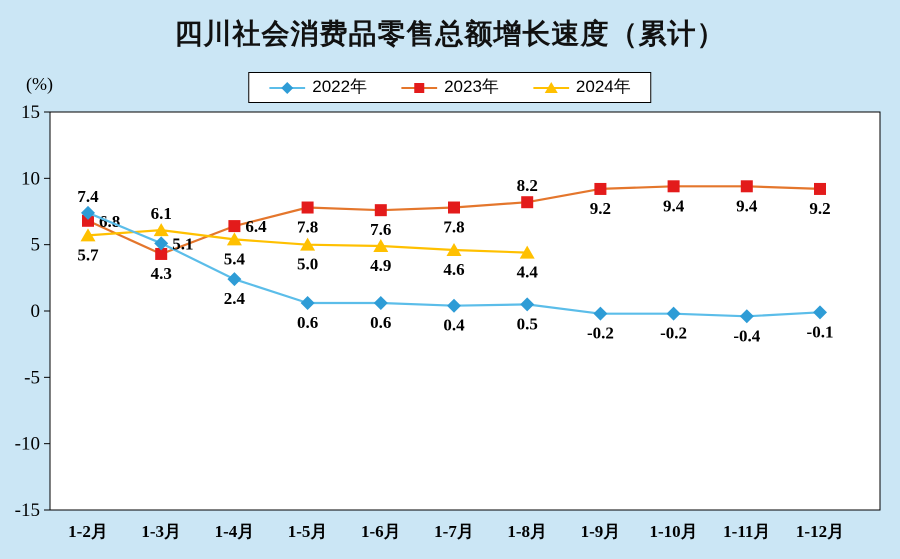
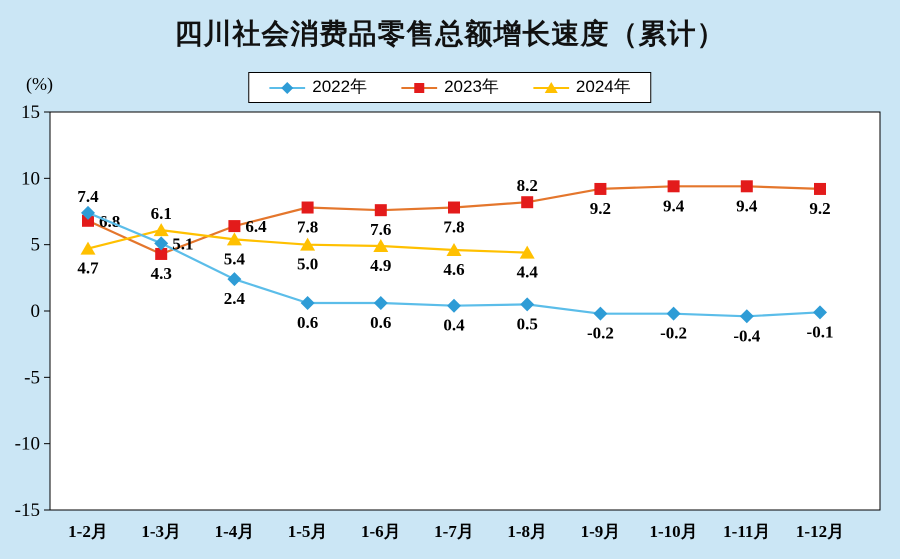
2024年/1-2月: 5.7 -> 4.7
